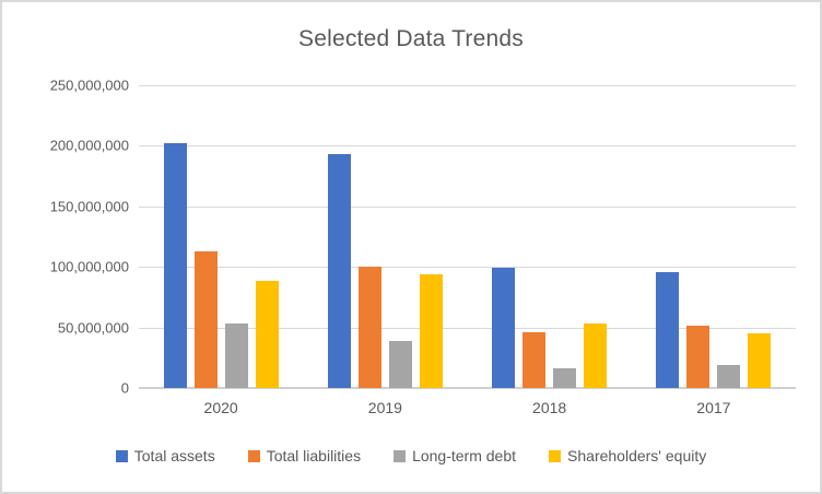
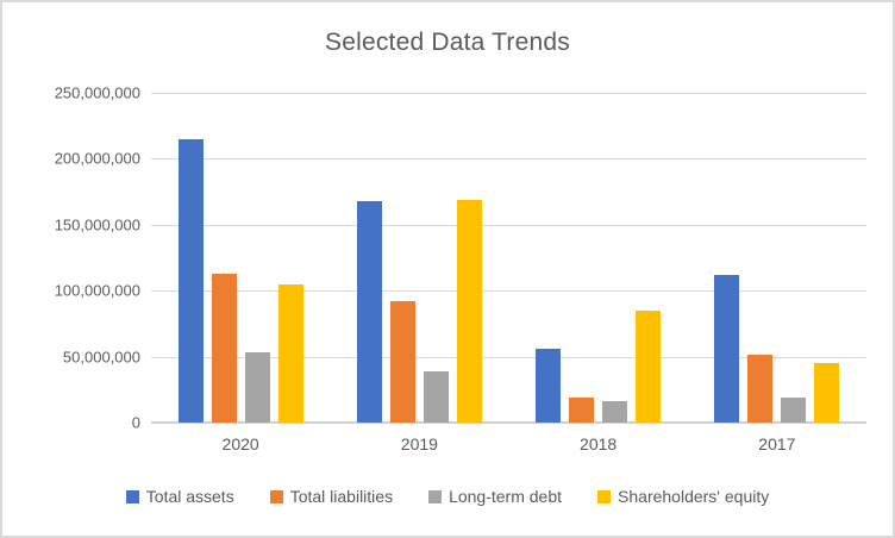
Total assets/2020: 202000000 -> 215000000
Shareholders' equity/2020: 88000000 -> 105000000
Total assets/2019: 193000000 -> 168000000
Total liabilities/2019: 100000000 -> 92000000
Shareholders' equity/2019: 94000000 -> 169000000
Total assets/2018: 99000000 -> 56000000
Total liabilities/2018: 46000000 -> 19000000
Shareholders' equity/2018: 53000000 -> 85000000
Total assets/2017: 96000000 -> 112000000
